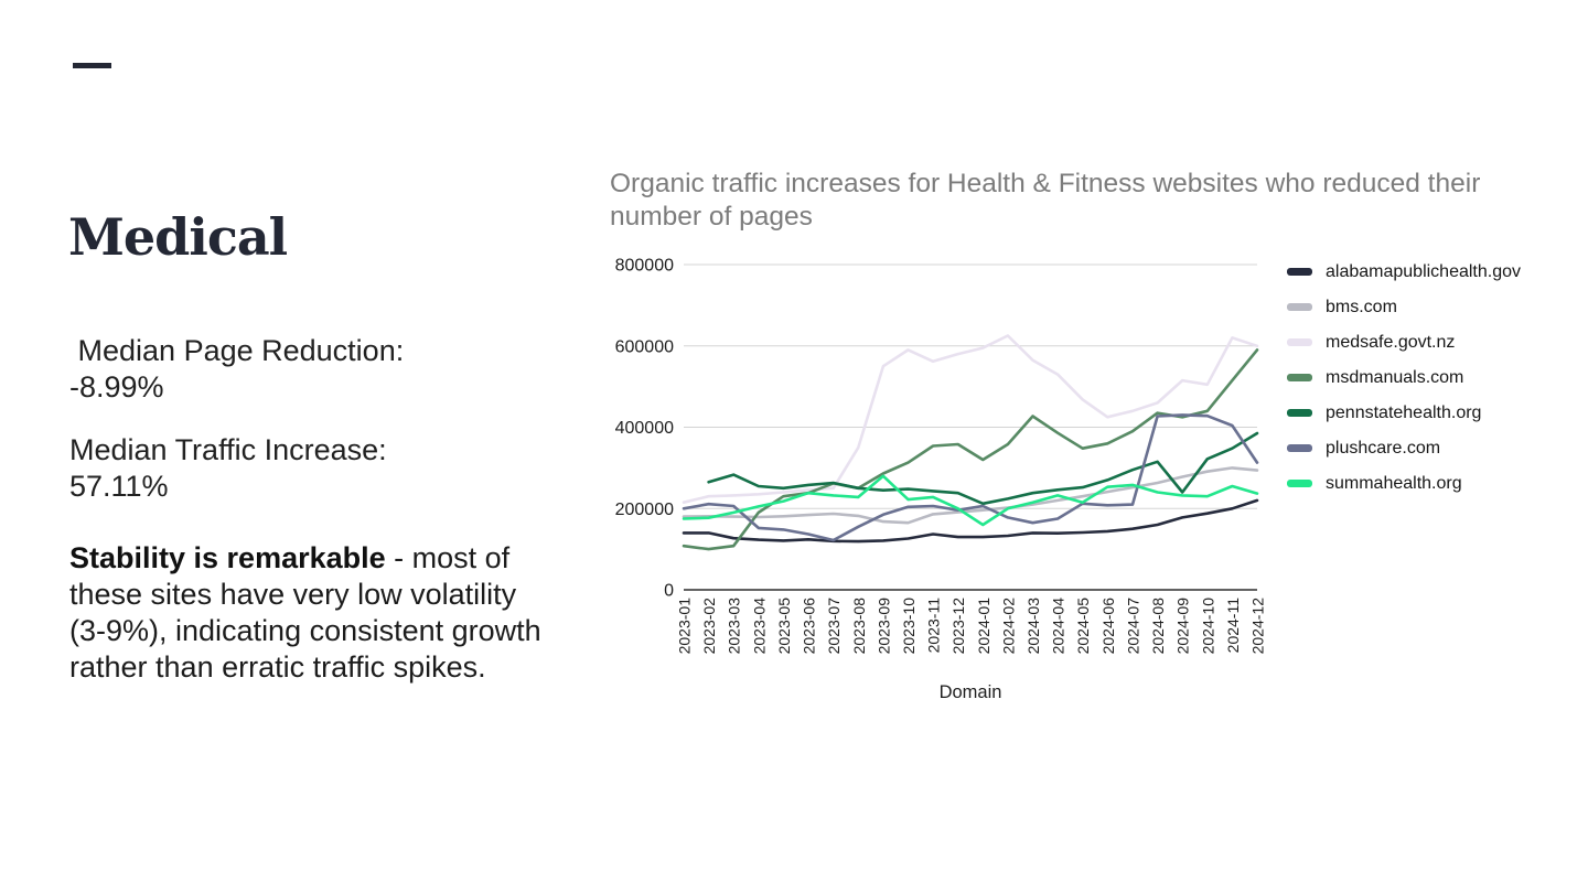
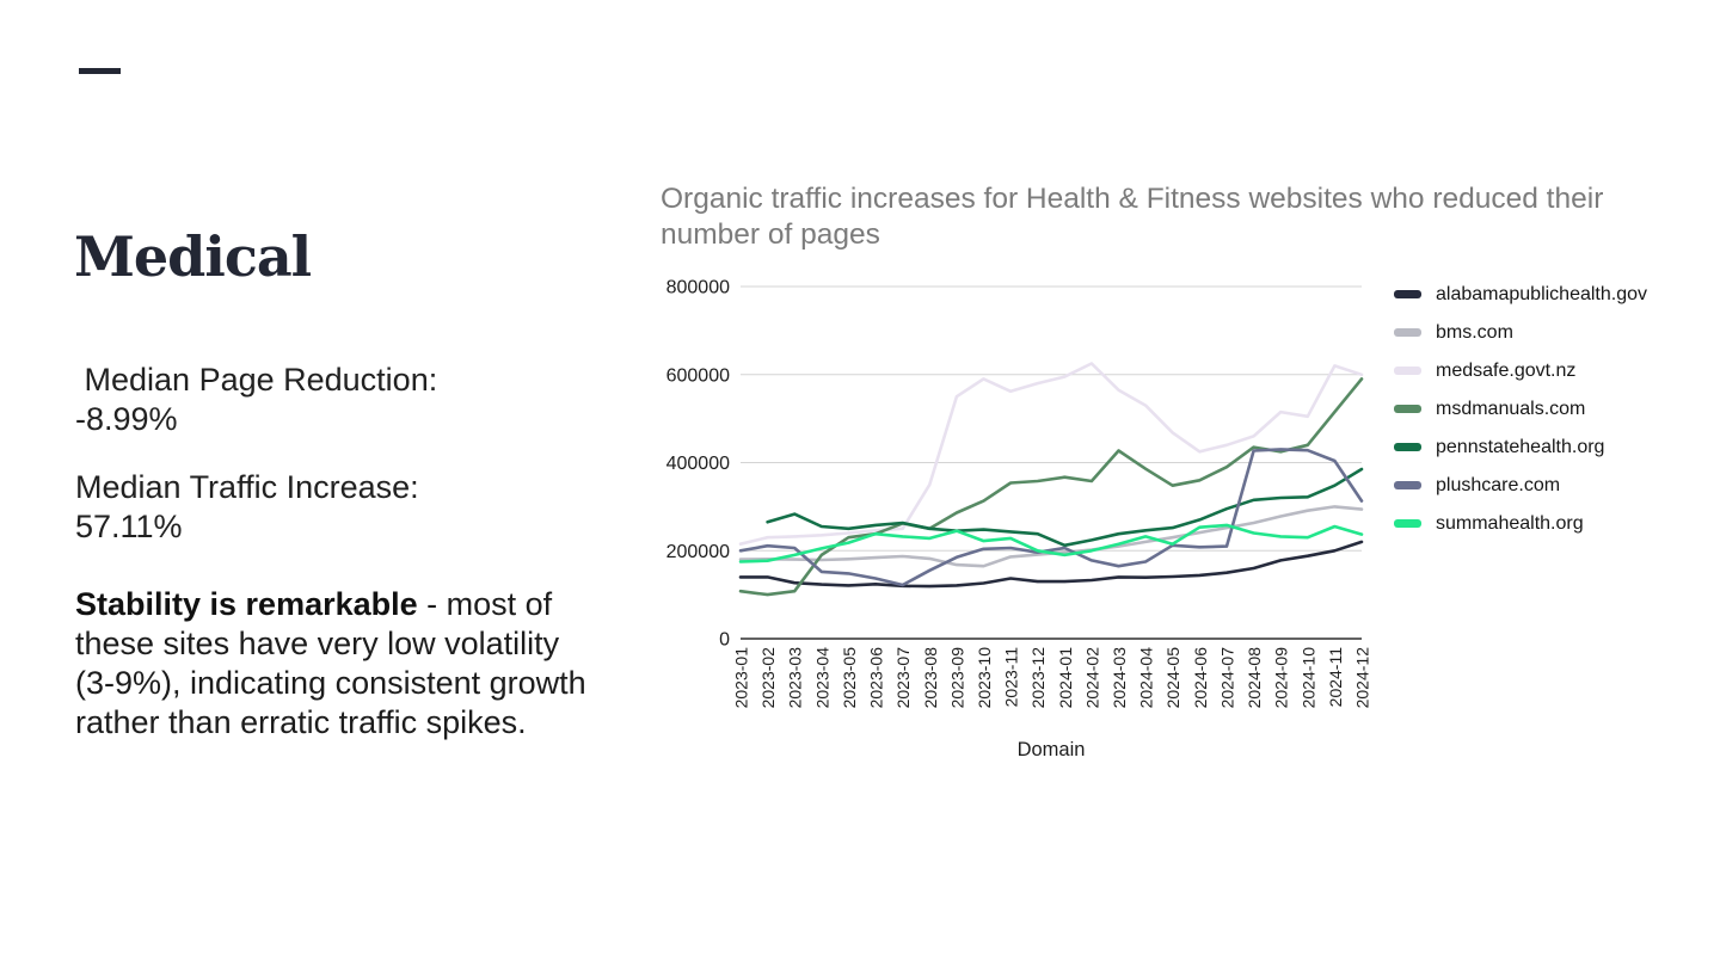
summahealth.org/2023-09: 280000 -> 240000
msdmanuals.com/2024-01: 320000 -> 370000
summahealth.org/2024-01: 160000 -> 190000
pennstatehealth.org/2024-09: 240000 -> 320000
